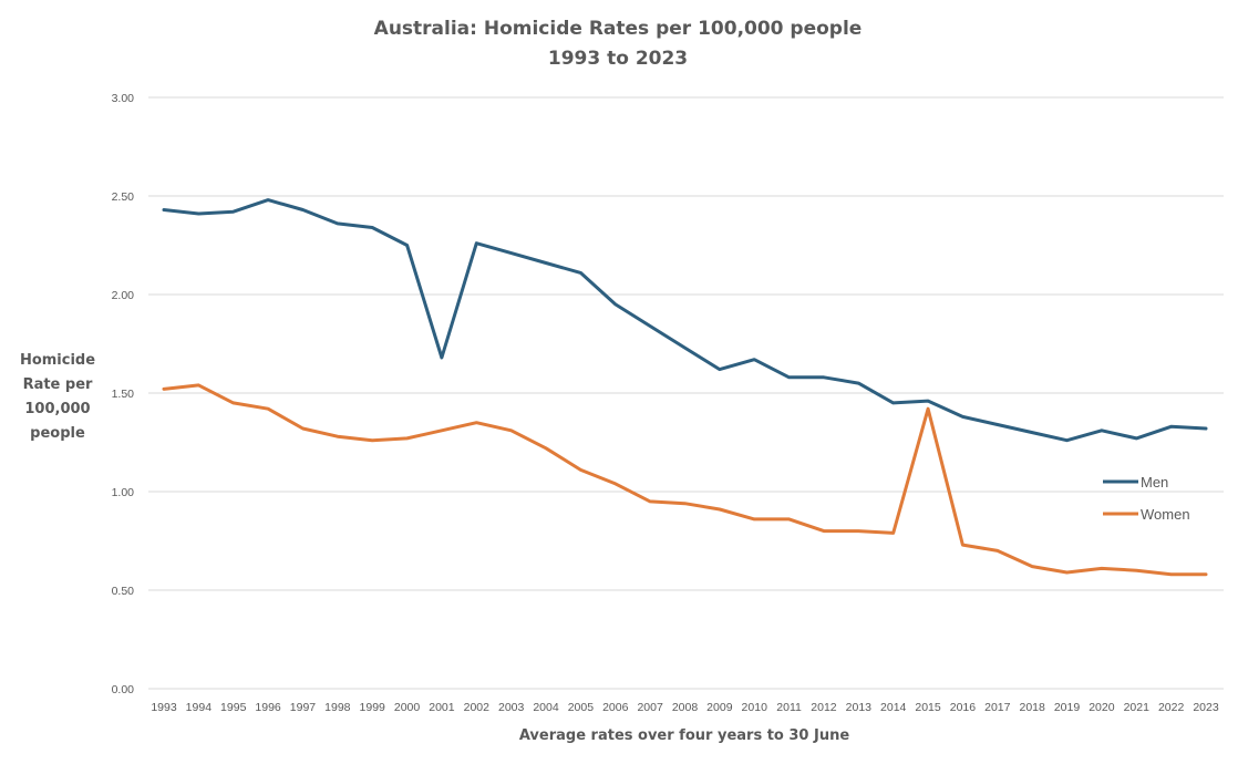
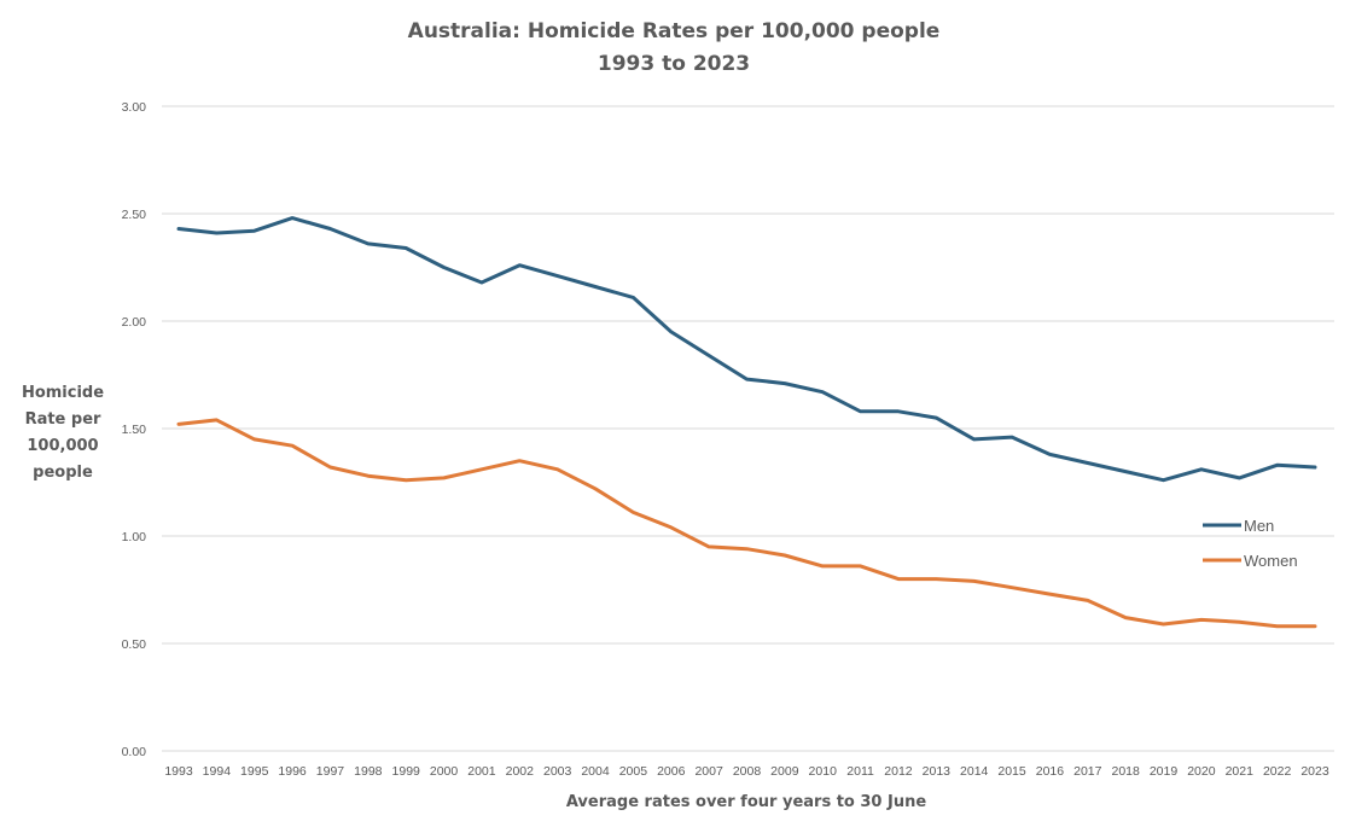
Men/2001: 1.68 -> 2.18
Men/2009: 1.62 -> 1.71
Women/2015: 1.42 -> 0.76
